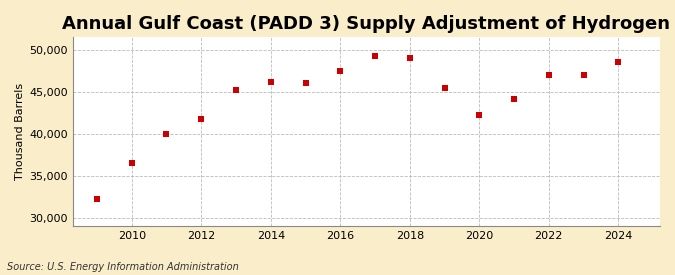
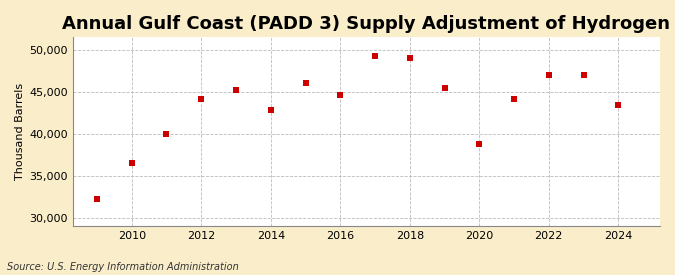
2012: 41,800 -> 44,200
2014: 46,200 -> 42,800
2016: 47,500 -> 44,600
2020: 42,200 -> 38,800
2024: 48,500 -> 43,400
